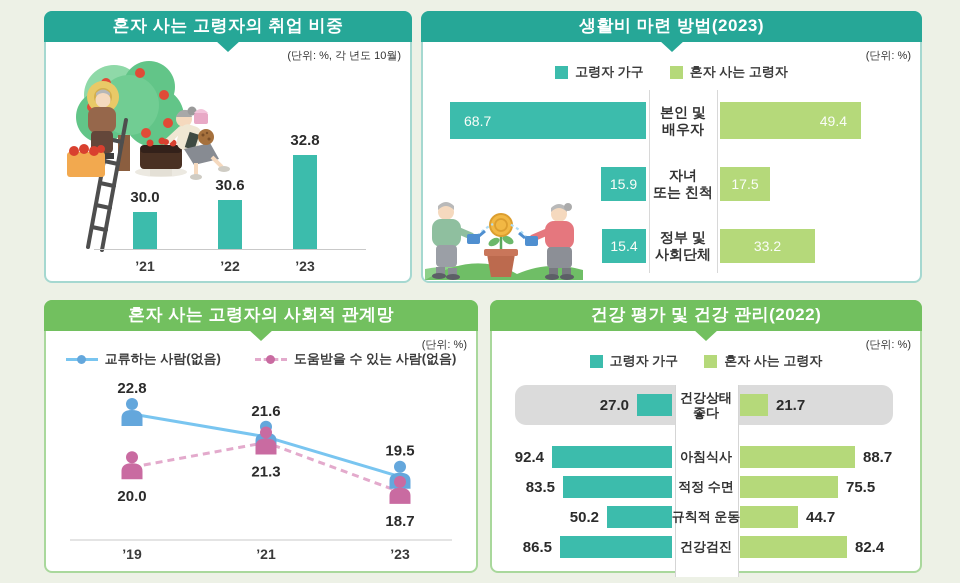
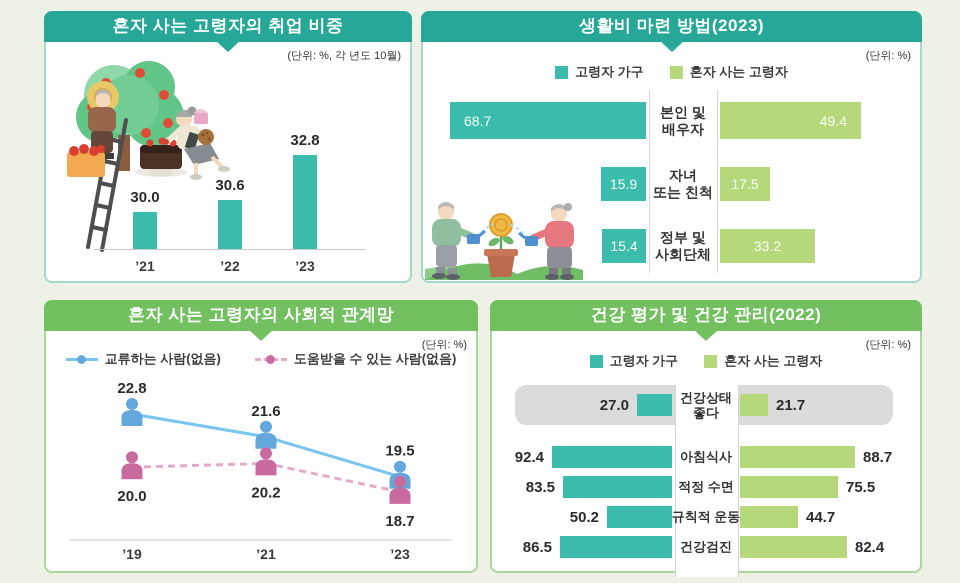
혼자 사는 고령자의 사회적 관계망/도움받을 수 있는 사람(없음)/’21: 21.3 -> 20.2
